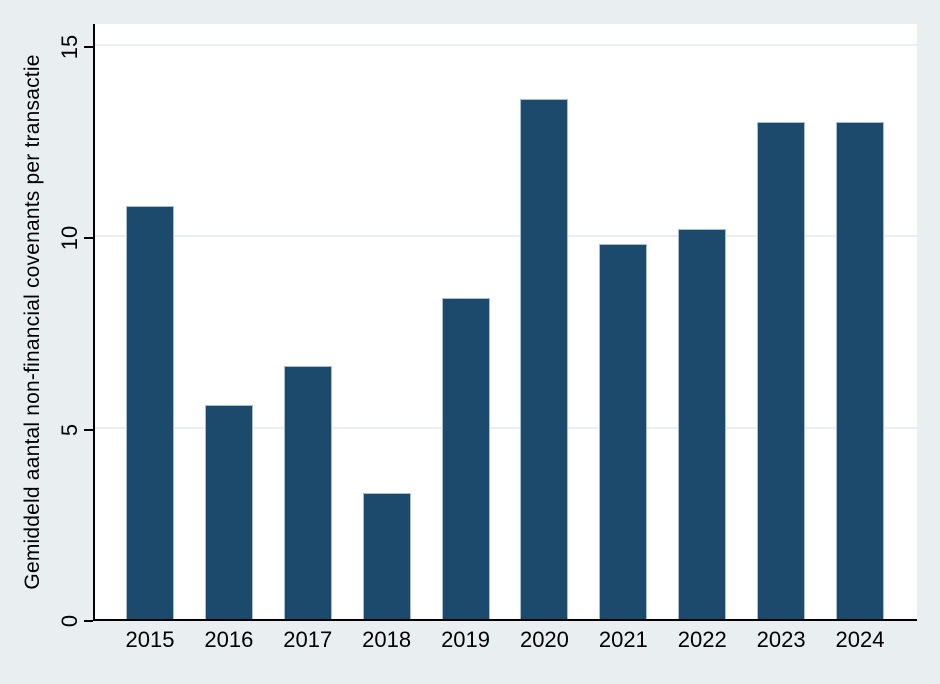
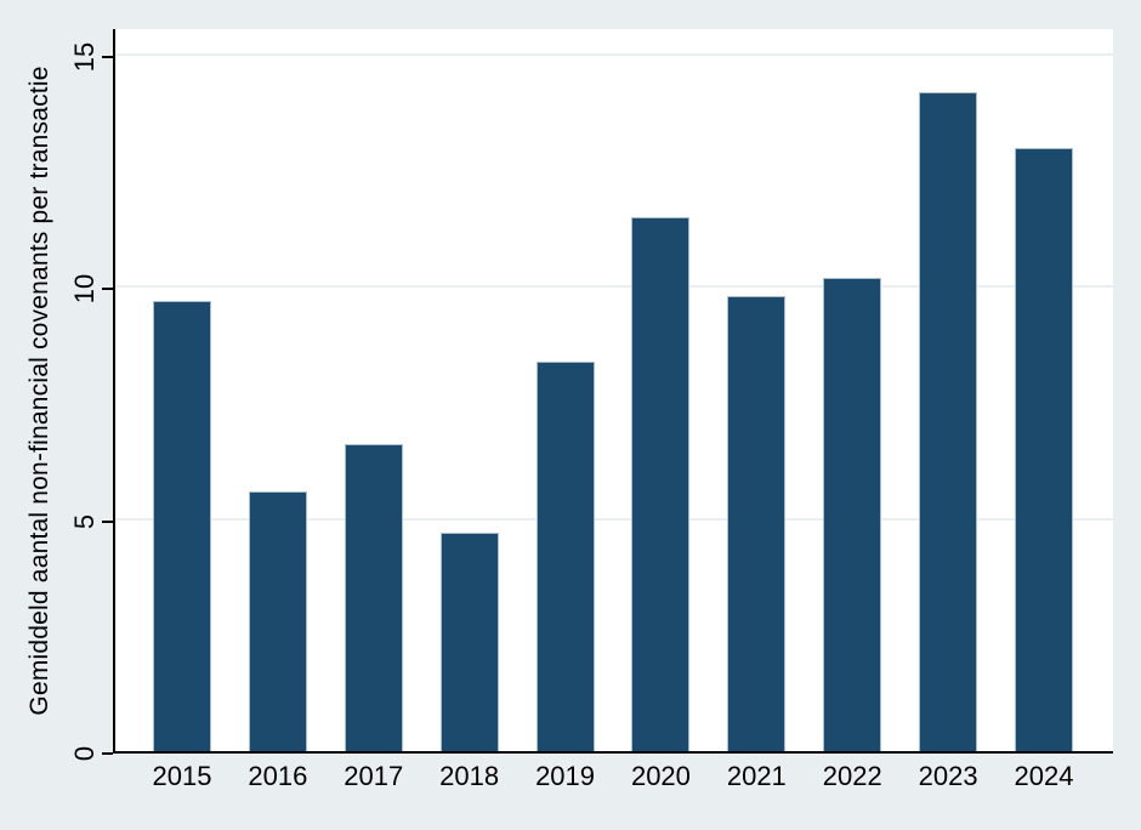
2015: 10.8 -> 9.7
2018: 3.3 -> 4.7
2020: 13.6 -> 11.5
2023: 13.0 -> 14.2
